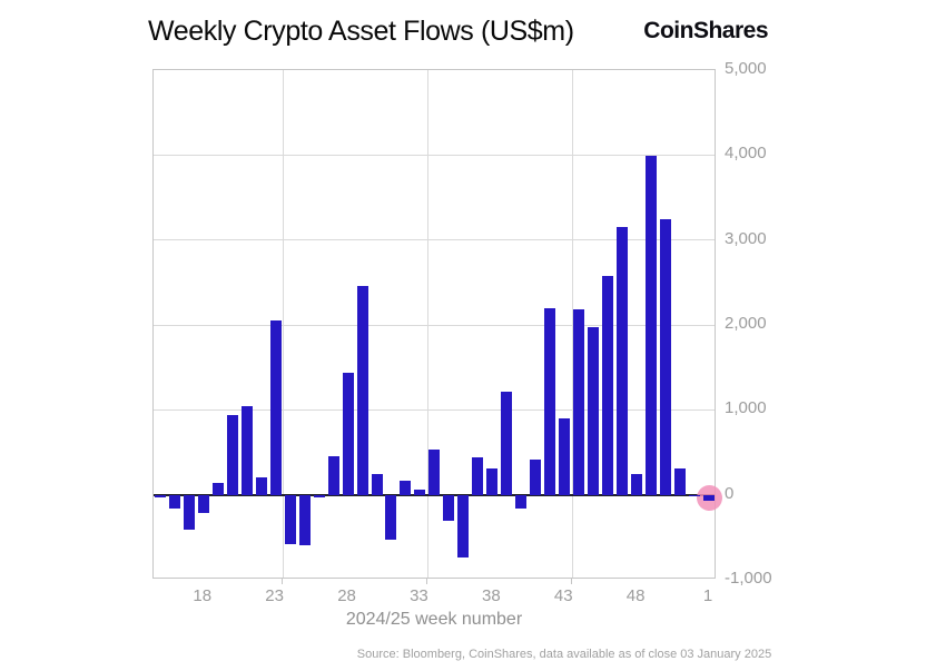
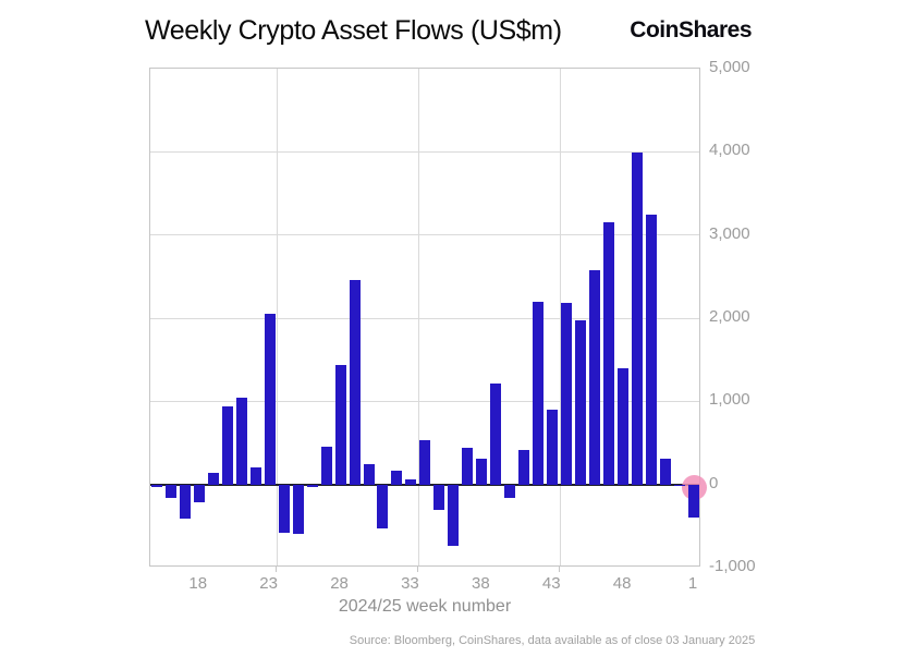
48: 200 -> 1400
1: -100 -> -400
